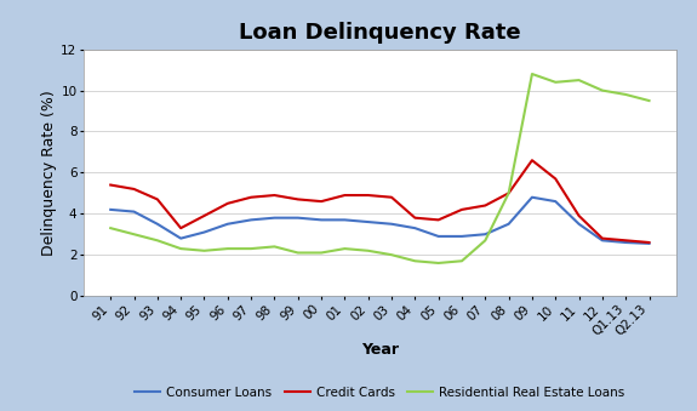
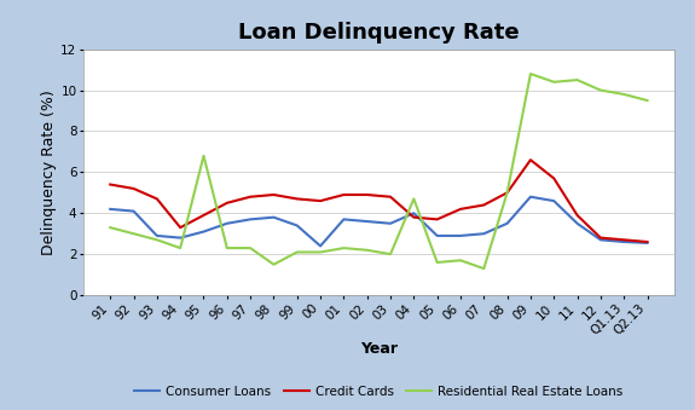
Consumer Loans/93: 3.5 -> 2.9
Residential Real Estate Loans/95: 2.2 -> 6.8
Residential Real Estate Loans/98: 2.4 -> 1.5
Consumer Loans/99: 3.8 -> 3.4
Consumer Loans/00: 3.7 -> 2.4
Consumer Loans/04: 3.3 -> 4.0
Residential Real Estate Loans/04: 1.7 -> 4.7
Residential Real Estate Loans/07: 2.7 -> 1.3
